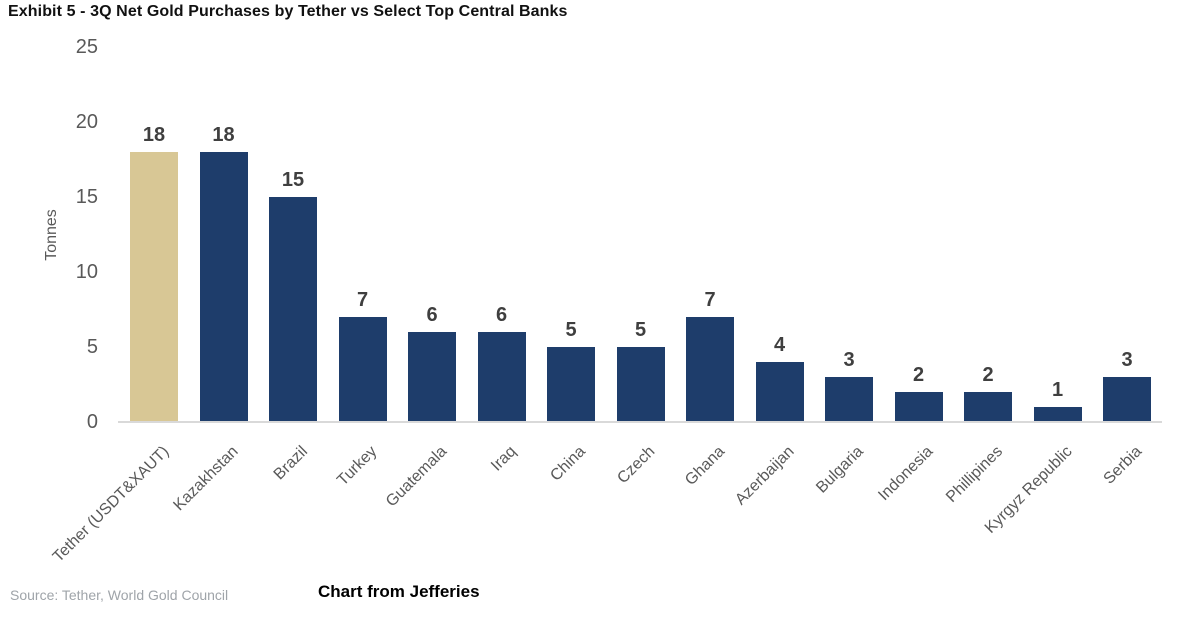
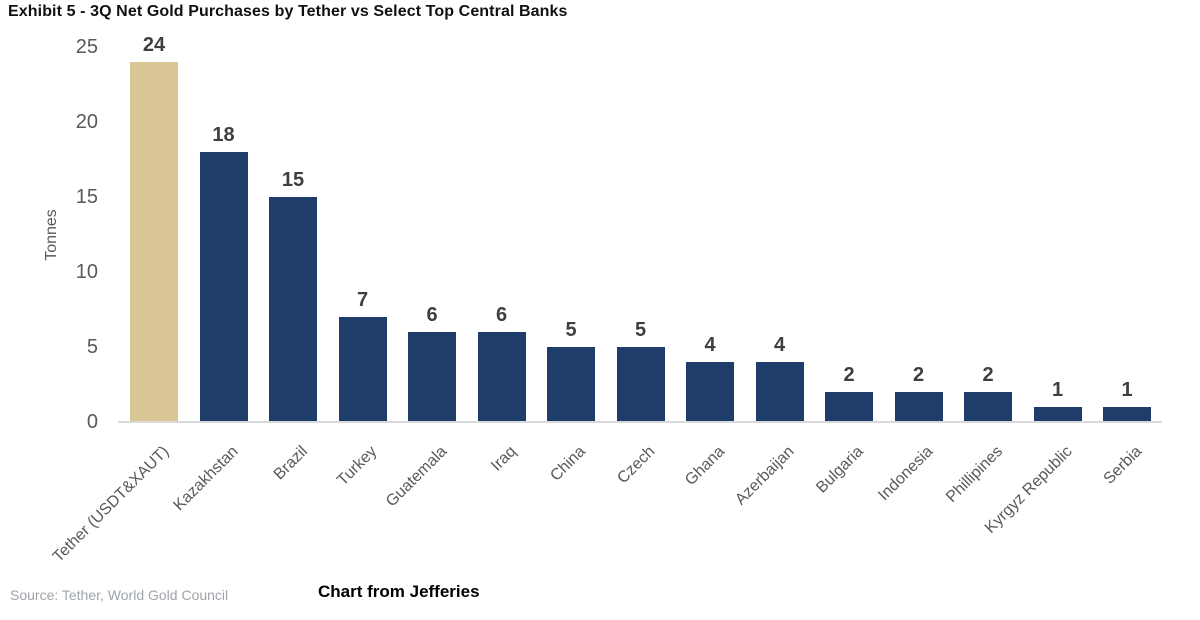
Tether (USDT&XAUT): 18 -> 24
Ghana: 7 -> 4
Bulgaria: 3 -> 2
Serbia: 3 -> 1
